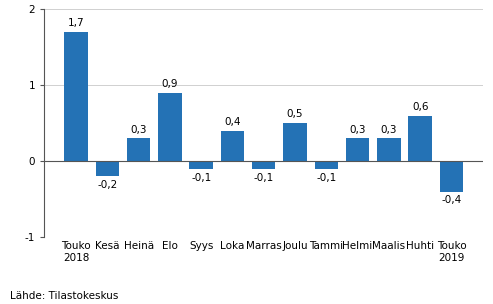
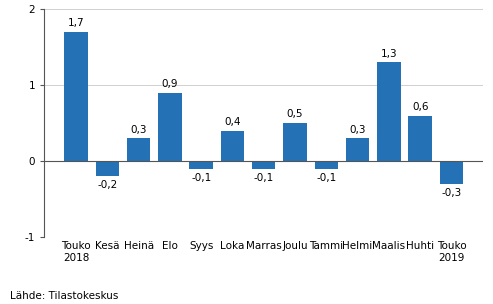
Maalis: 0,3 -> 1,3
Touko 2019: -0,4 -> -0,3
